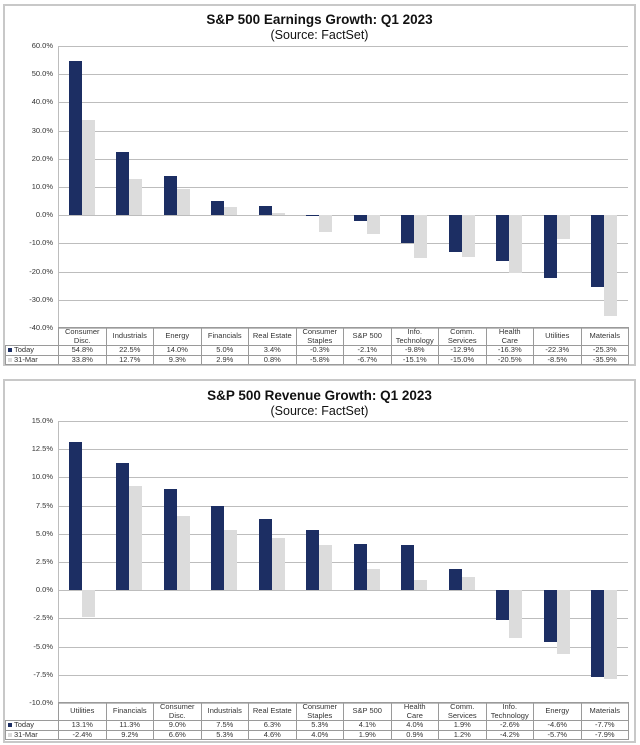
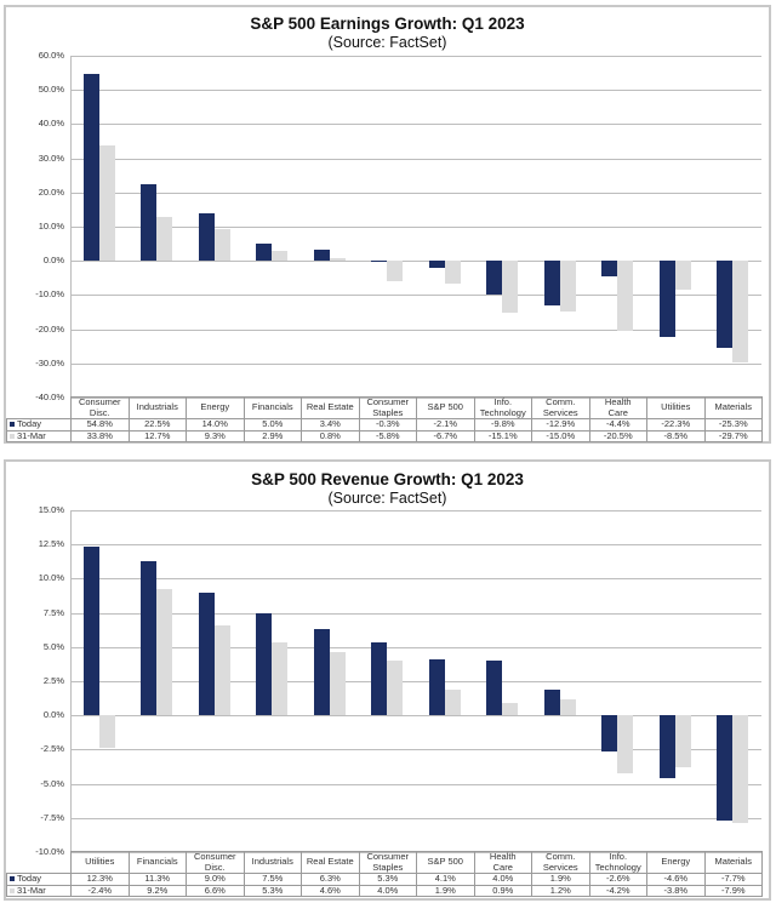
S&P 500 Earnings Growth: Q1 2023/Today/Health Care: -16.3% -> -4.4%
S&P 500 Earnings Growth: Q1 2023/31-Mar/Materials: -35.9% -> -29.7%
S&P 500 Revenue Growth: Q1 2023/Today/Utilities: 13.1% -> 12.3%
S&P 500 Revenue Growth: Q1 2023/31-Mar/Energy: -5.7% -> -3.8%
